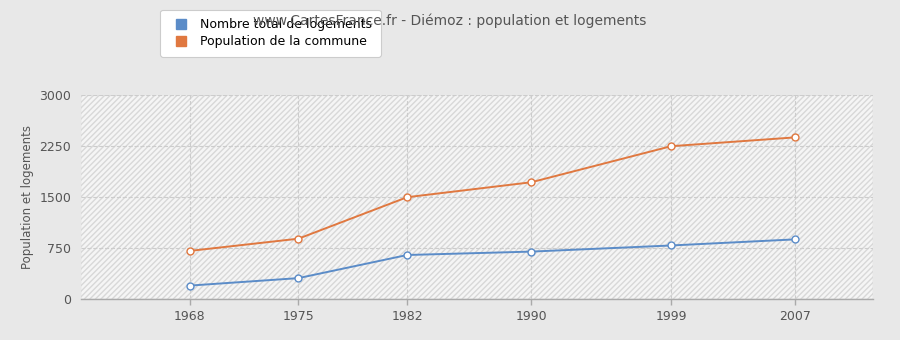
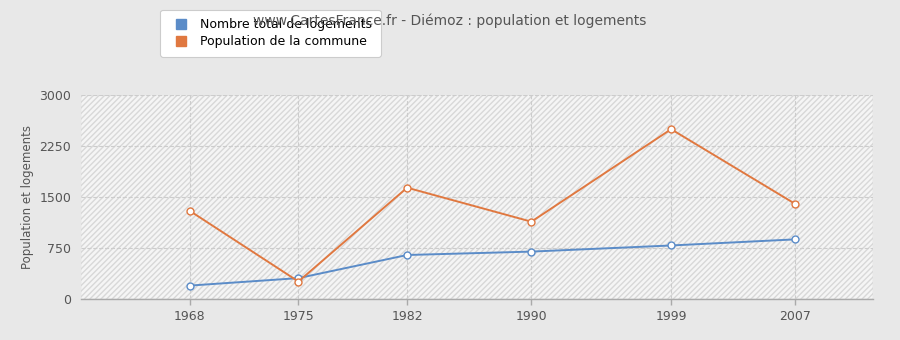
Population de la commune/1968: 710 -> 1300
Population de la commune/1975: 890 -> 260
Population de la commune/1982: 1500 -> 1640
Population de la commune/1990: 1720 -> 1140
Population de la commune/1999: 2250 -> 2500
Population de la commune/2007: 2380 -> 1400
